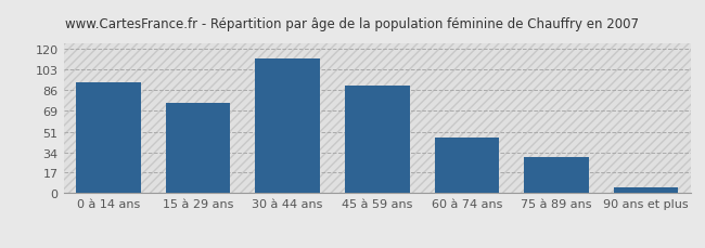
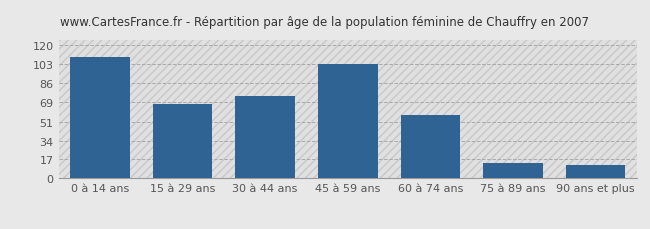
0 à 14 ans: 92 -> 109
15 à 29 ans: 75 -> 67
30 à 44 ans: 112 -> 74
45 à 59 ans: 89 -> 103
60 à 74 ans: 46 -> 57
75 à 89 ans: 30 -> 14
90 ans et plus: 5 -> 12
